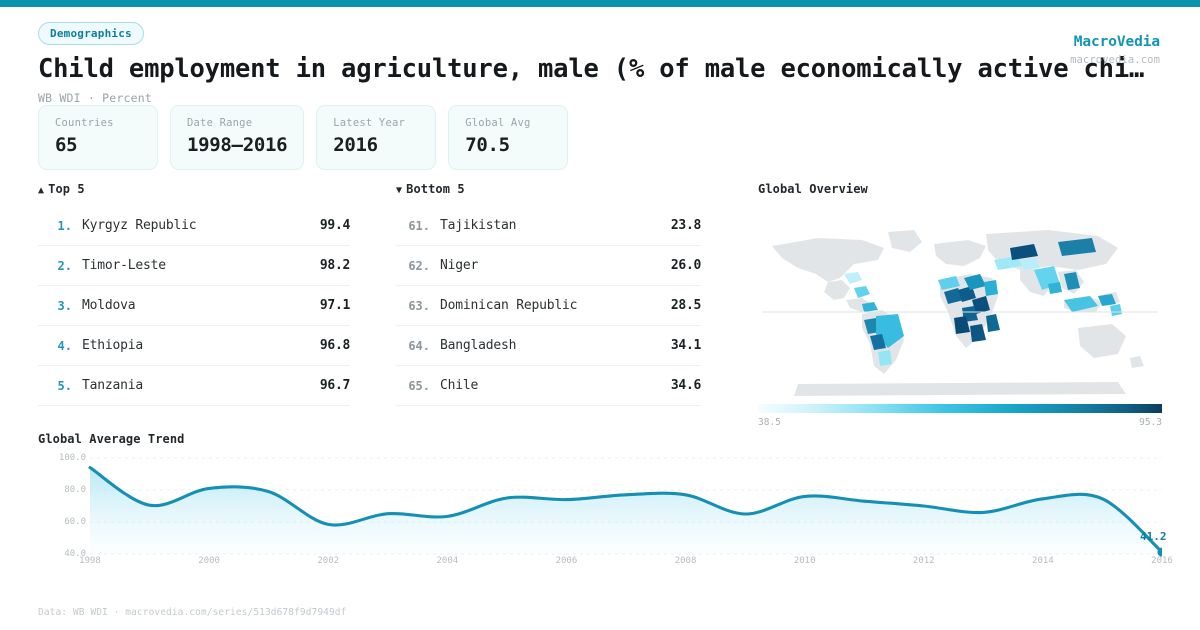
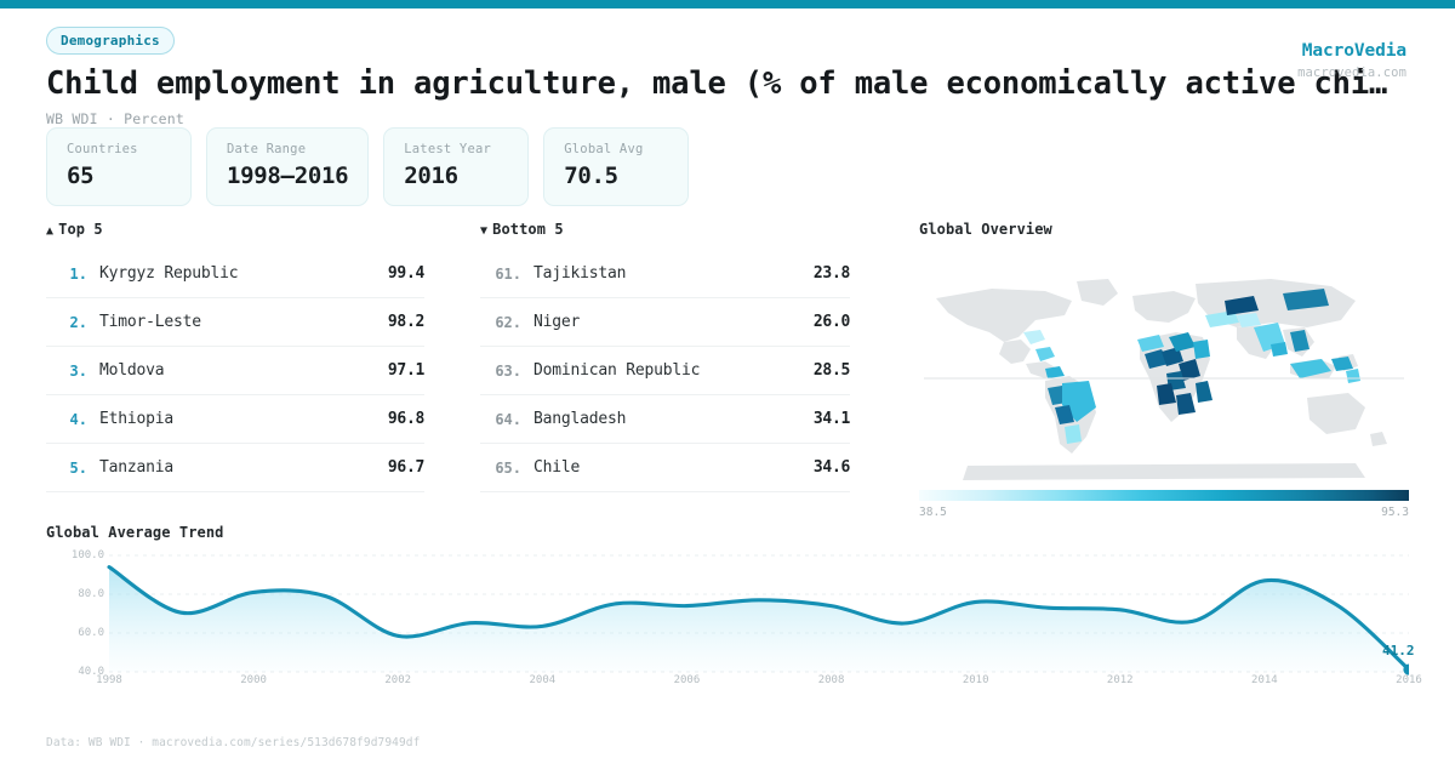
2008: 77 -> 74
2012: 70 -> 72
2014: 74 -> 87
